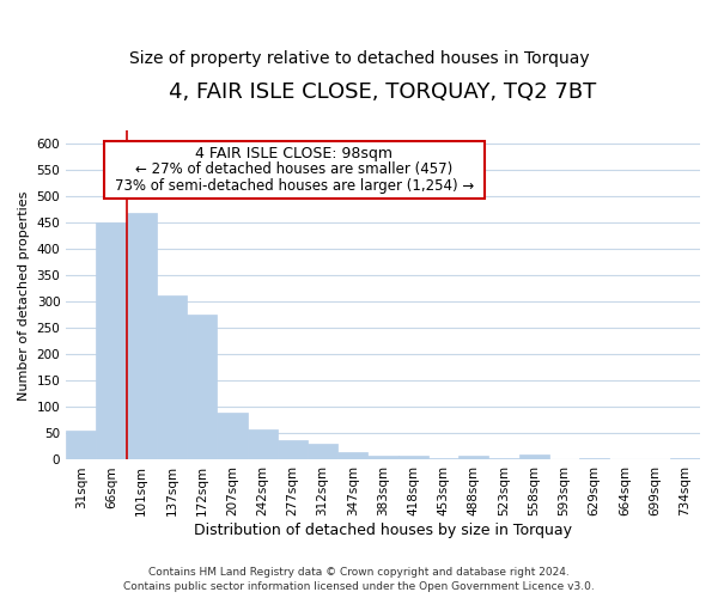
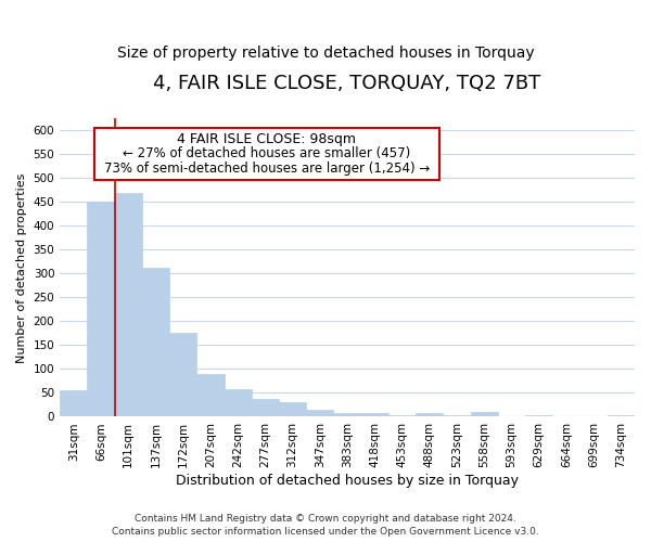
172sqm: 275 -> 175
